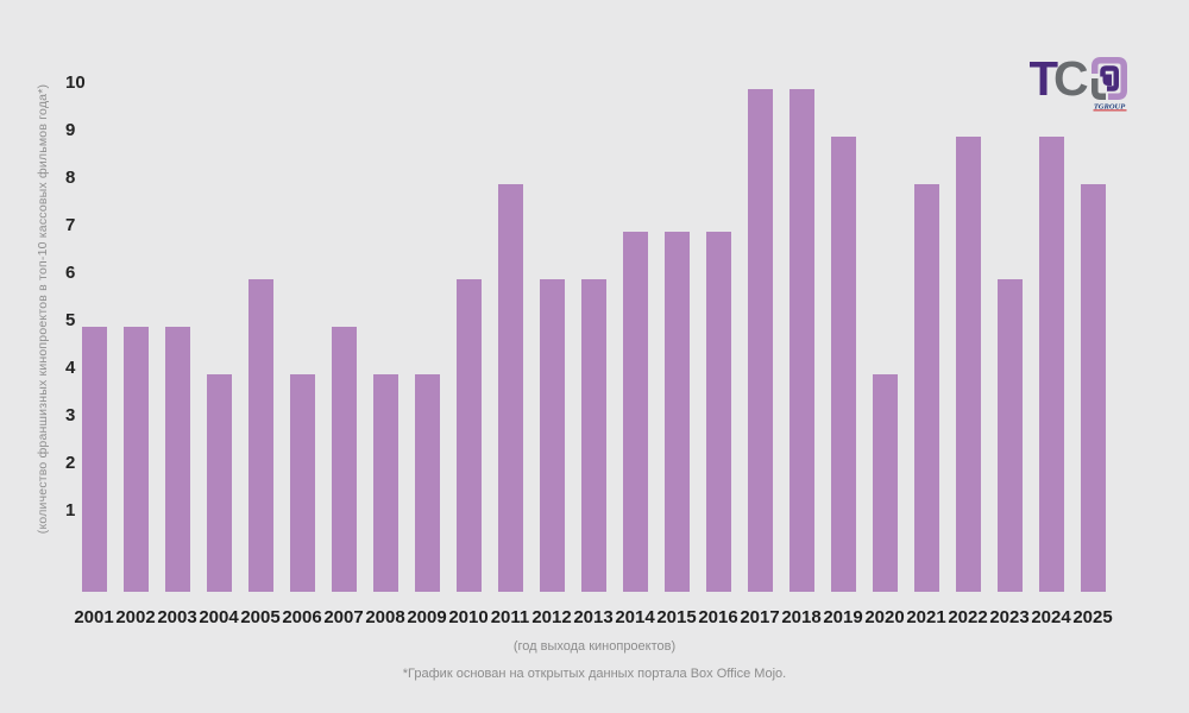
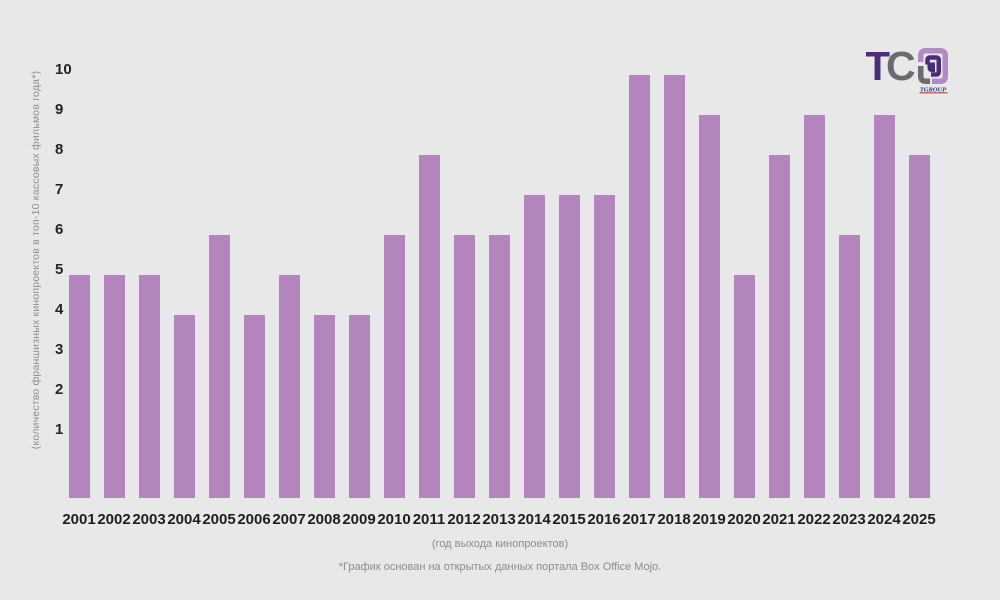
2020: 4 -> 5
